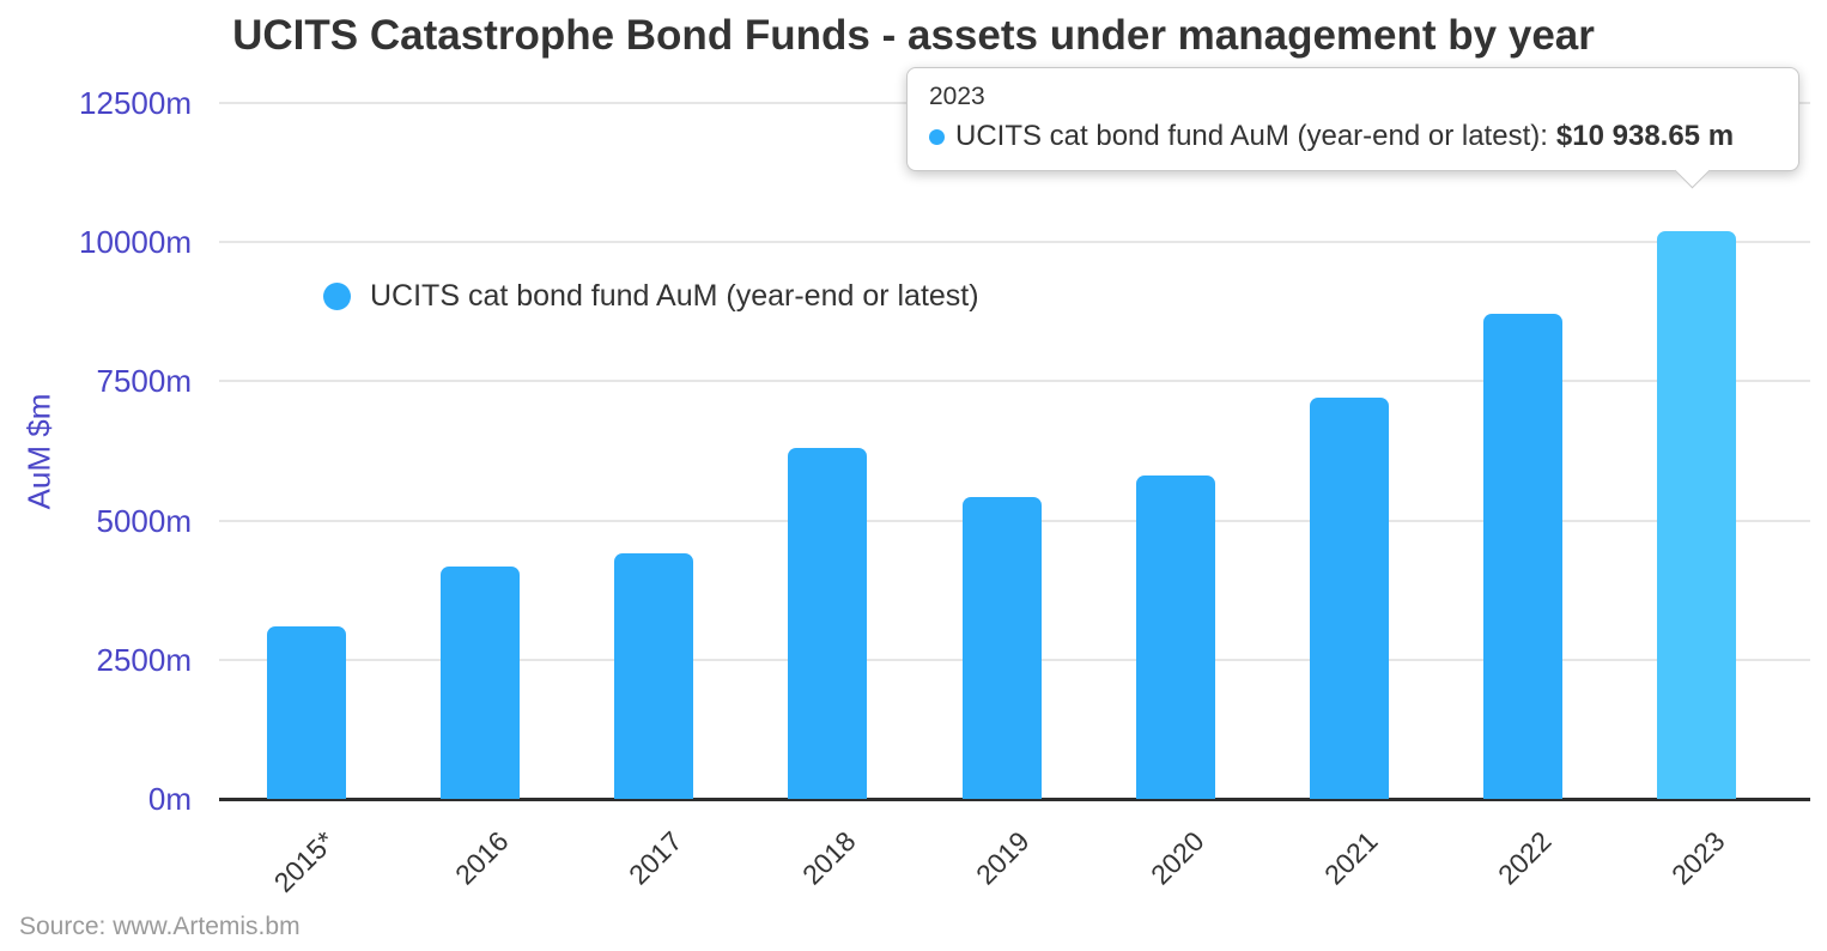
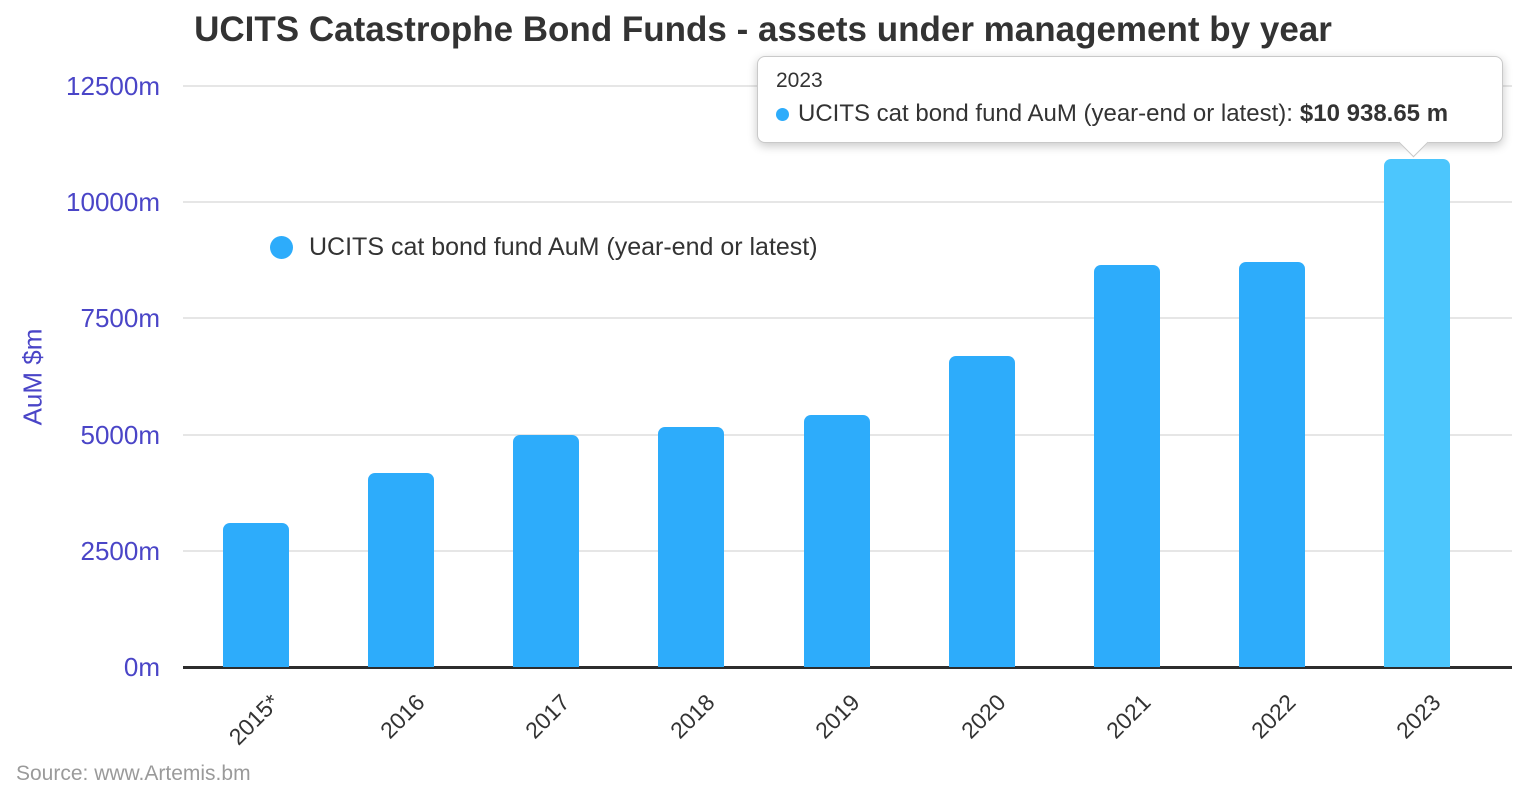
2017: 4400m -> 5000m
2018: 6300m -> 5200m
2020: 5800m -> 6700m
2021: 7200m -> 8600m
2023: 10200m -> 10900m
